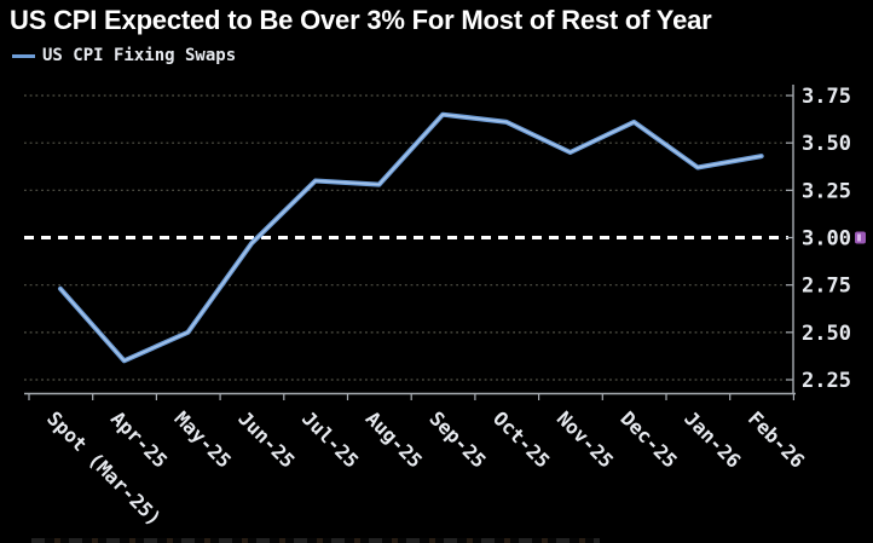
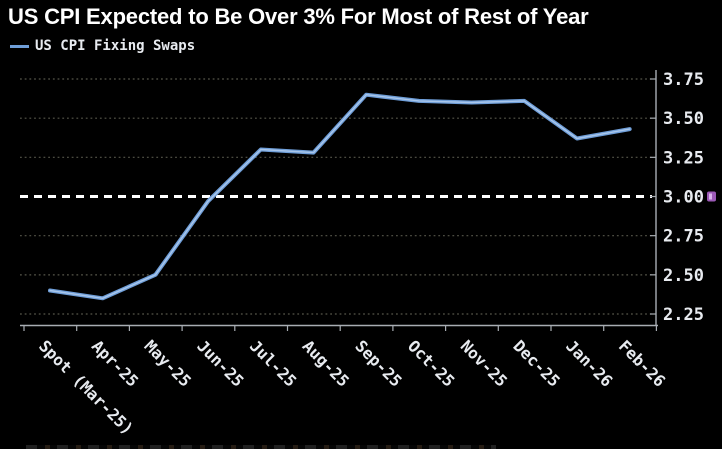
Spot (Mar-25): 2.73 -> 2.40
Nov-25: 3.45 -> 3.60
